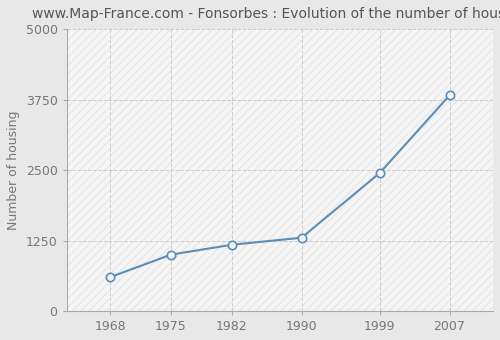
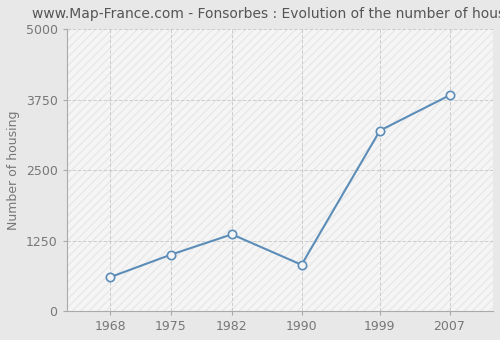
1982: 1180 -> 1360
1990: 1300 -> 820
1999: 2450 -> 3200
